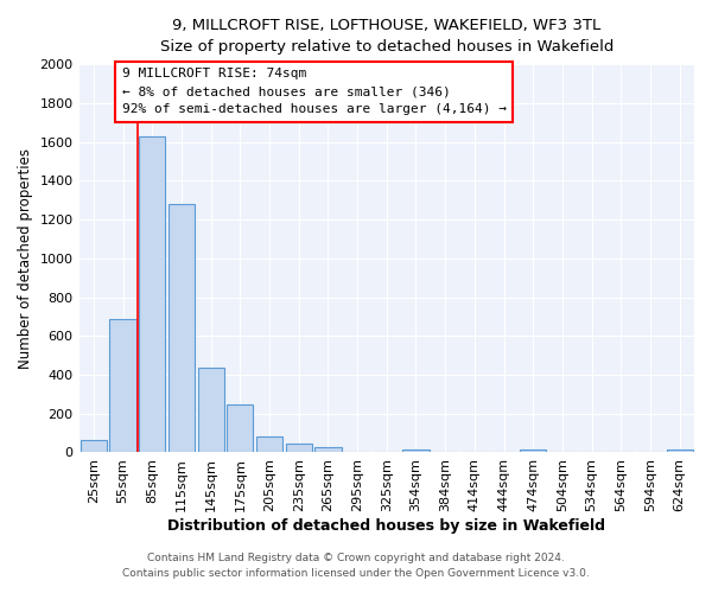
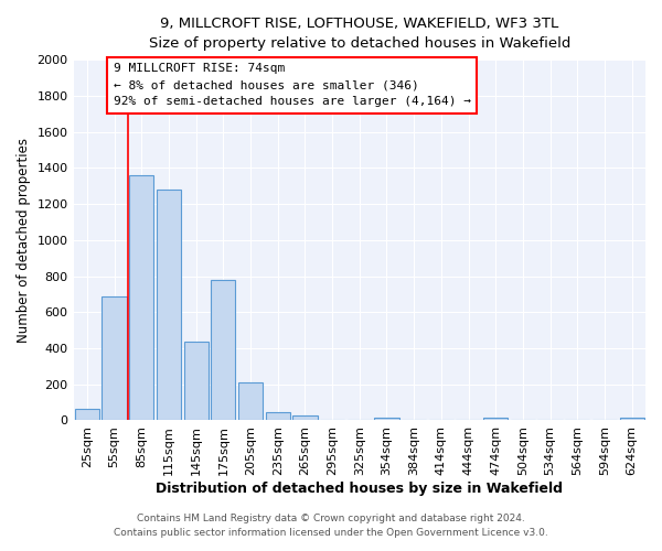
85sqm: 1630 -> 1360
175sqm: 250 -> 780
205sqm: 80 -> 210
